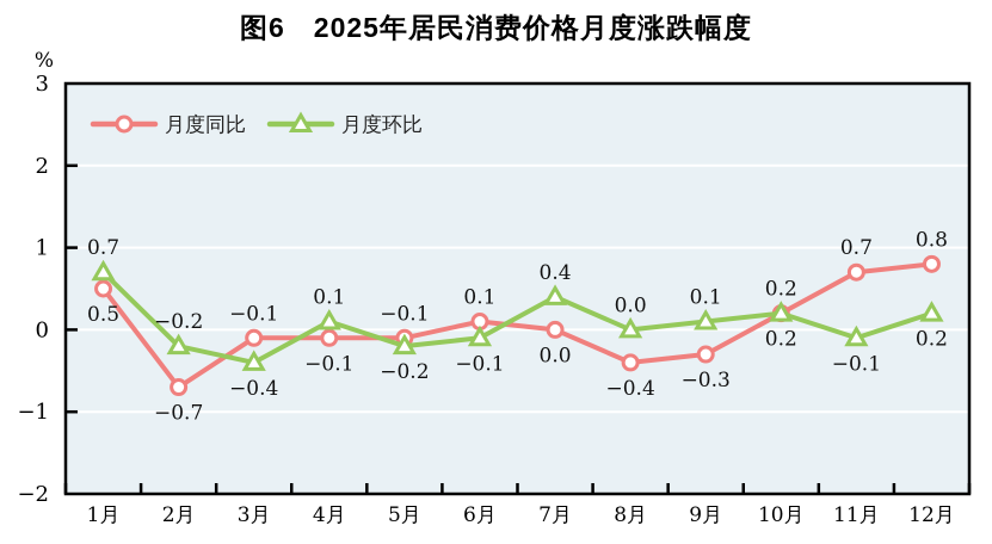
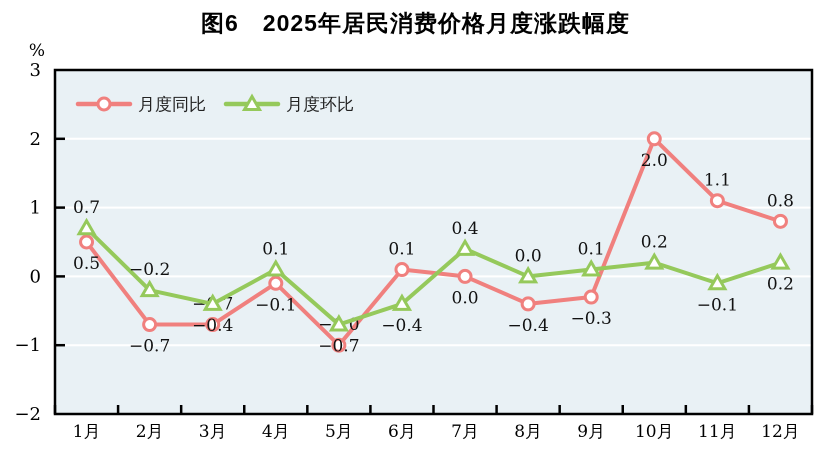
月度同比/3月: −0.1 -> −0.7
月度同比/5月: −0.1 -> −1.0
月度环比/5月: −0.2 -> −0.7
月度环比/6月: −0.1 -> −0.4
月度同比/10月: 0.2 -> 2.0
月度同比/11月: 0.7 -> 1.1
